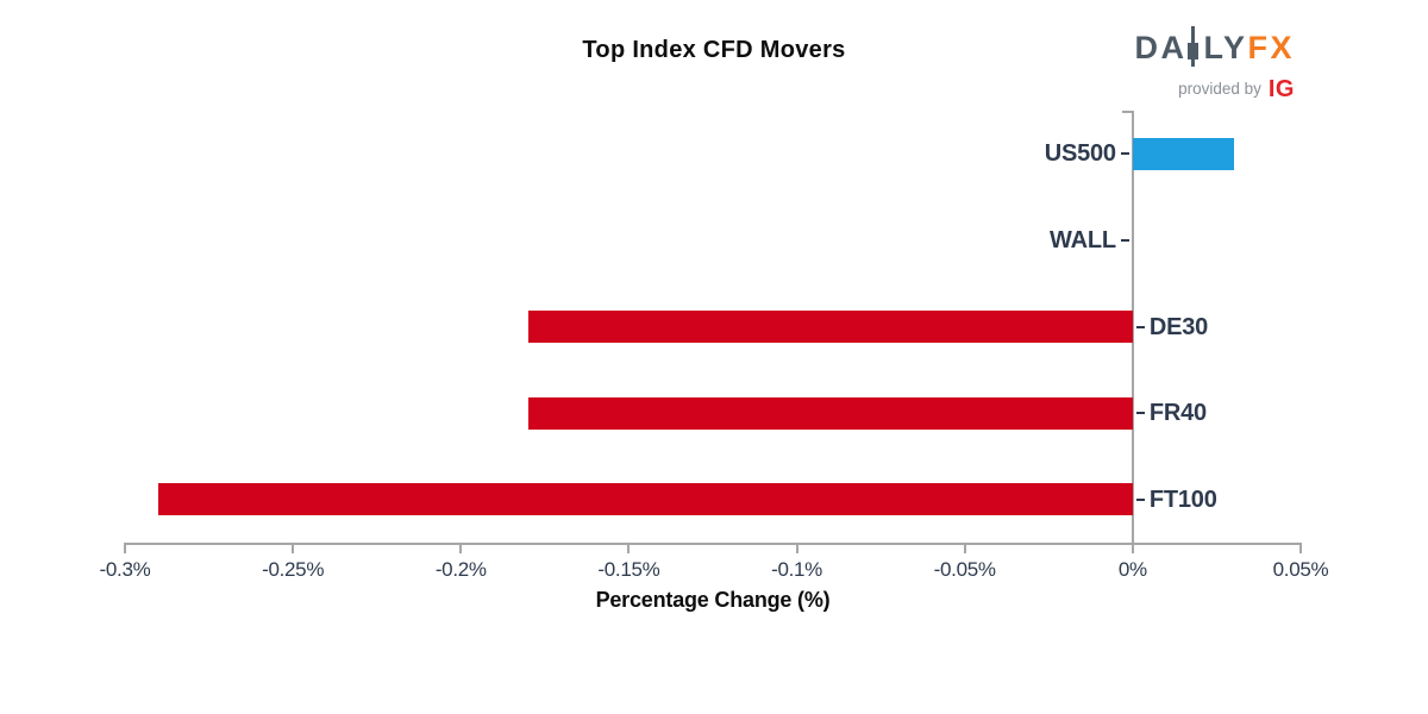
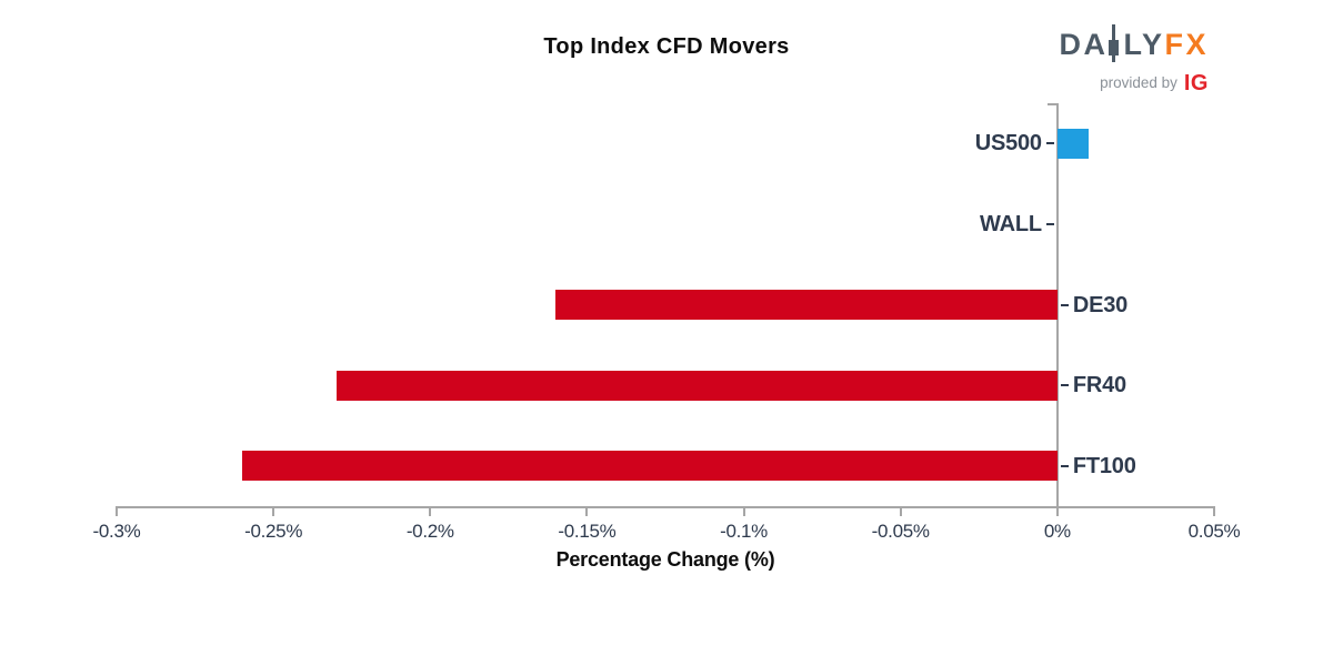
US500: 0.03% -> 0.01%
DE30: -0.18% -> -0.16%
FR40: -0.18% -> -0.23%
FT100: -0.29% -> -0.26%
